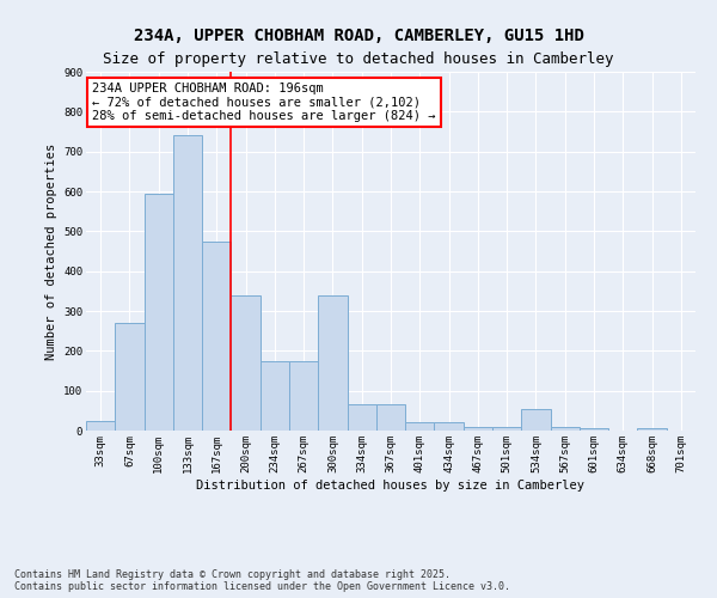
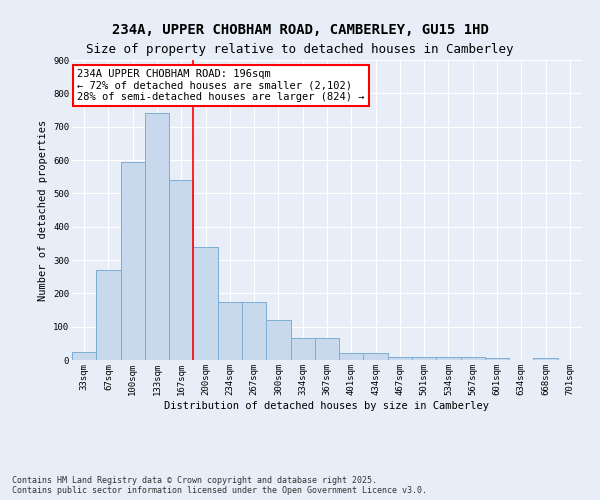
167sqm: 475 -> 540
300sqm: 340 -> 120
534sqm: 55 -> 10
